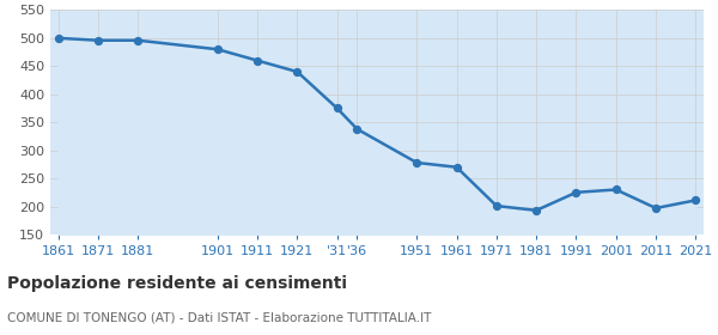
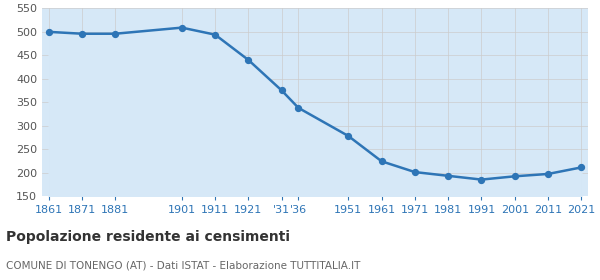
1901: 480 -> 509
1911: 460 -> 494
1961: 270 -> 224
1991: 225 -> 185
2001: 230 -> 192
